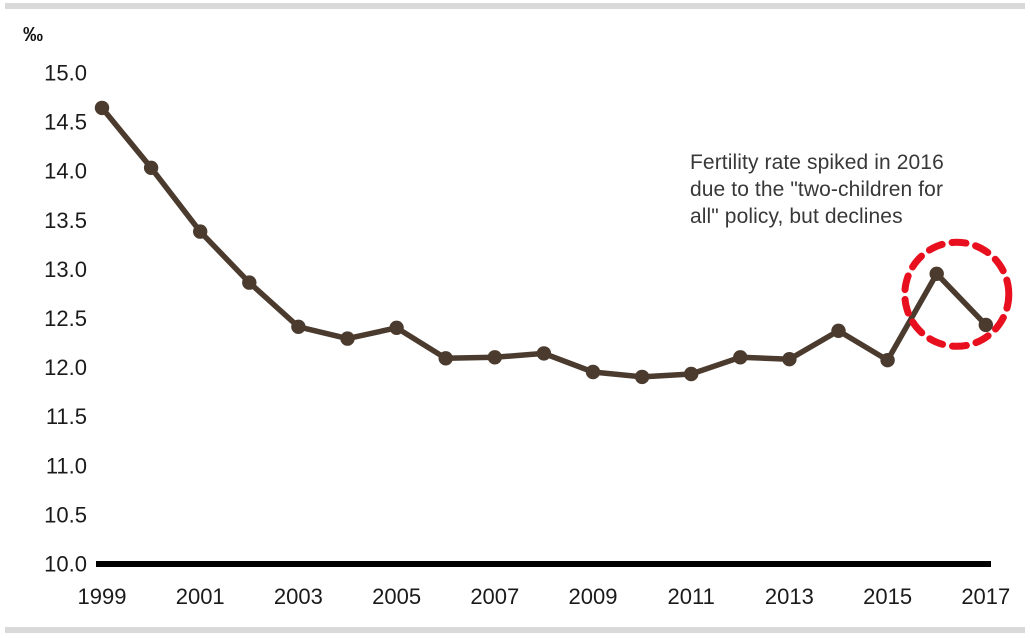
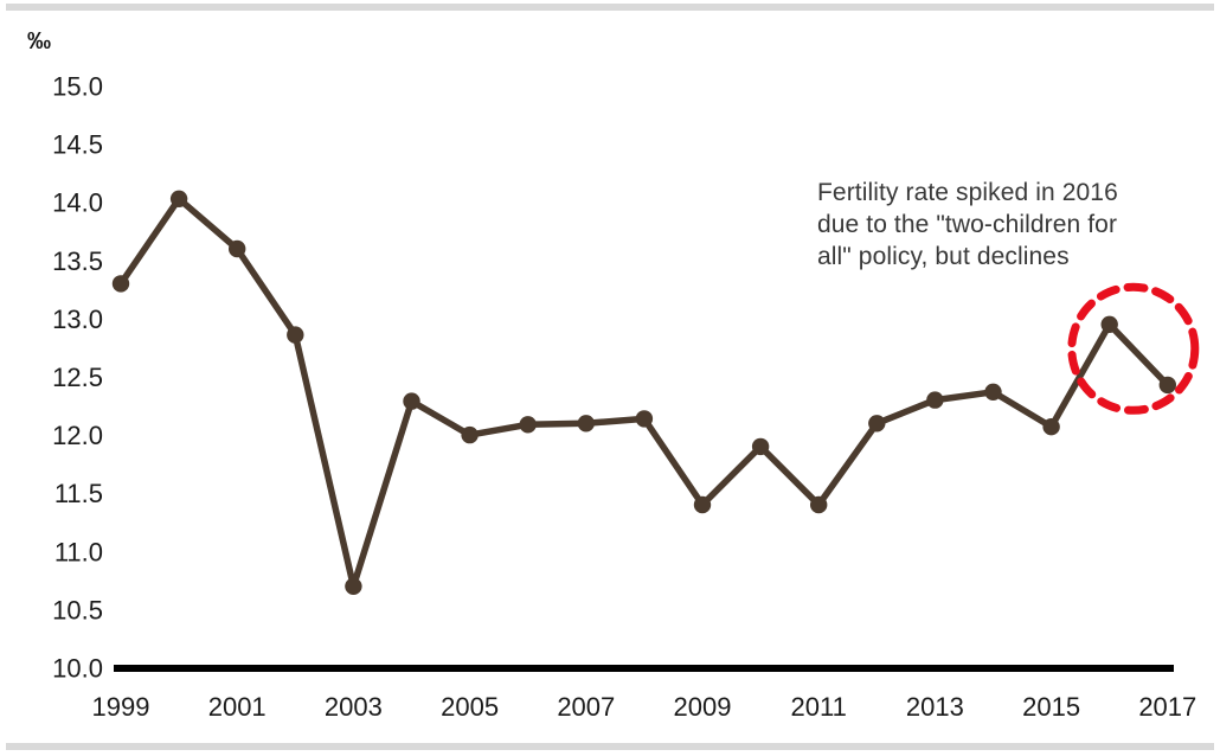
1999: 14.6 -> 13.3
2001: 13.4 -> 13.6
2003: 12.4 -> 10.7
2005: 12.4 -> 12.0
2009: 11.9 -> 11.4
2011: 11.9 -> 11.4
2013: 12.1 -> 12.3
